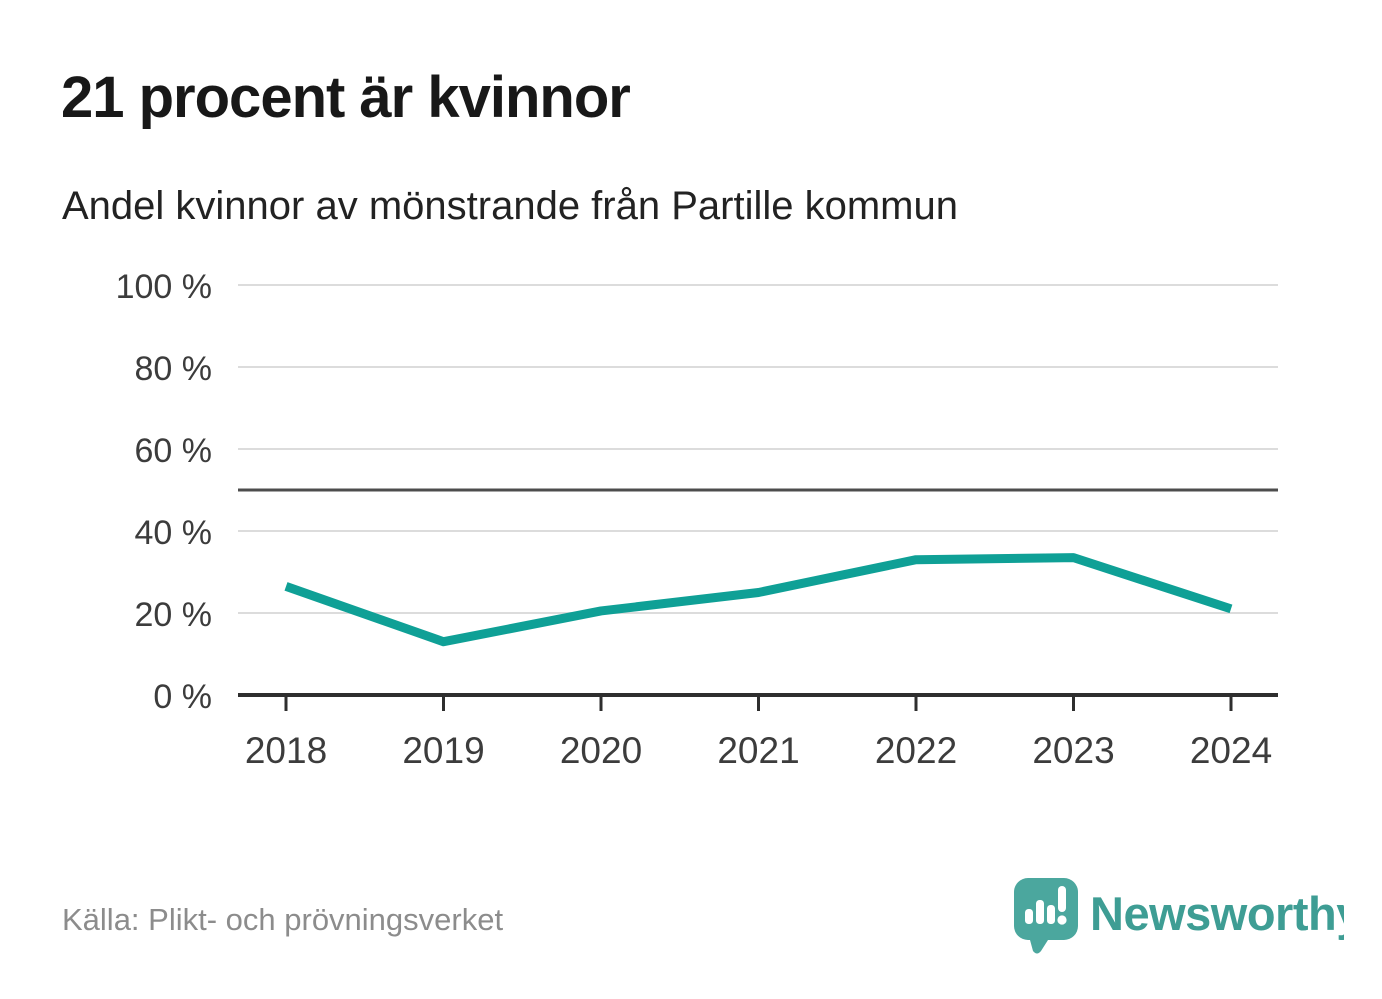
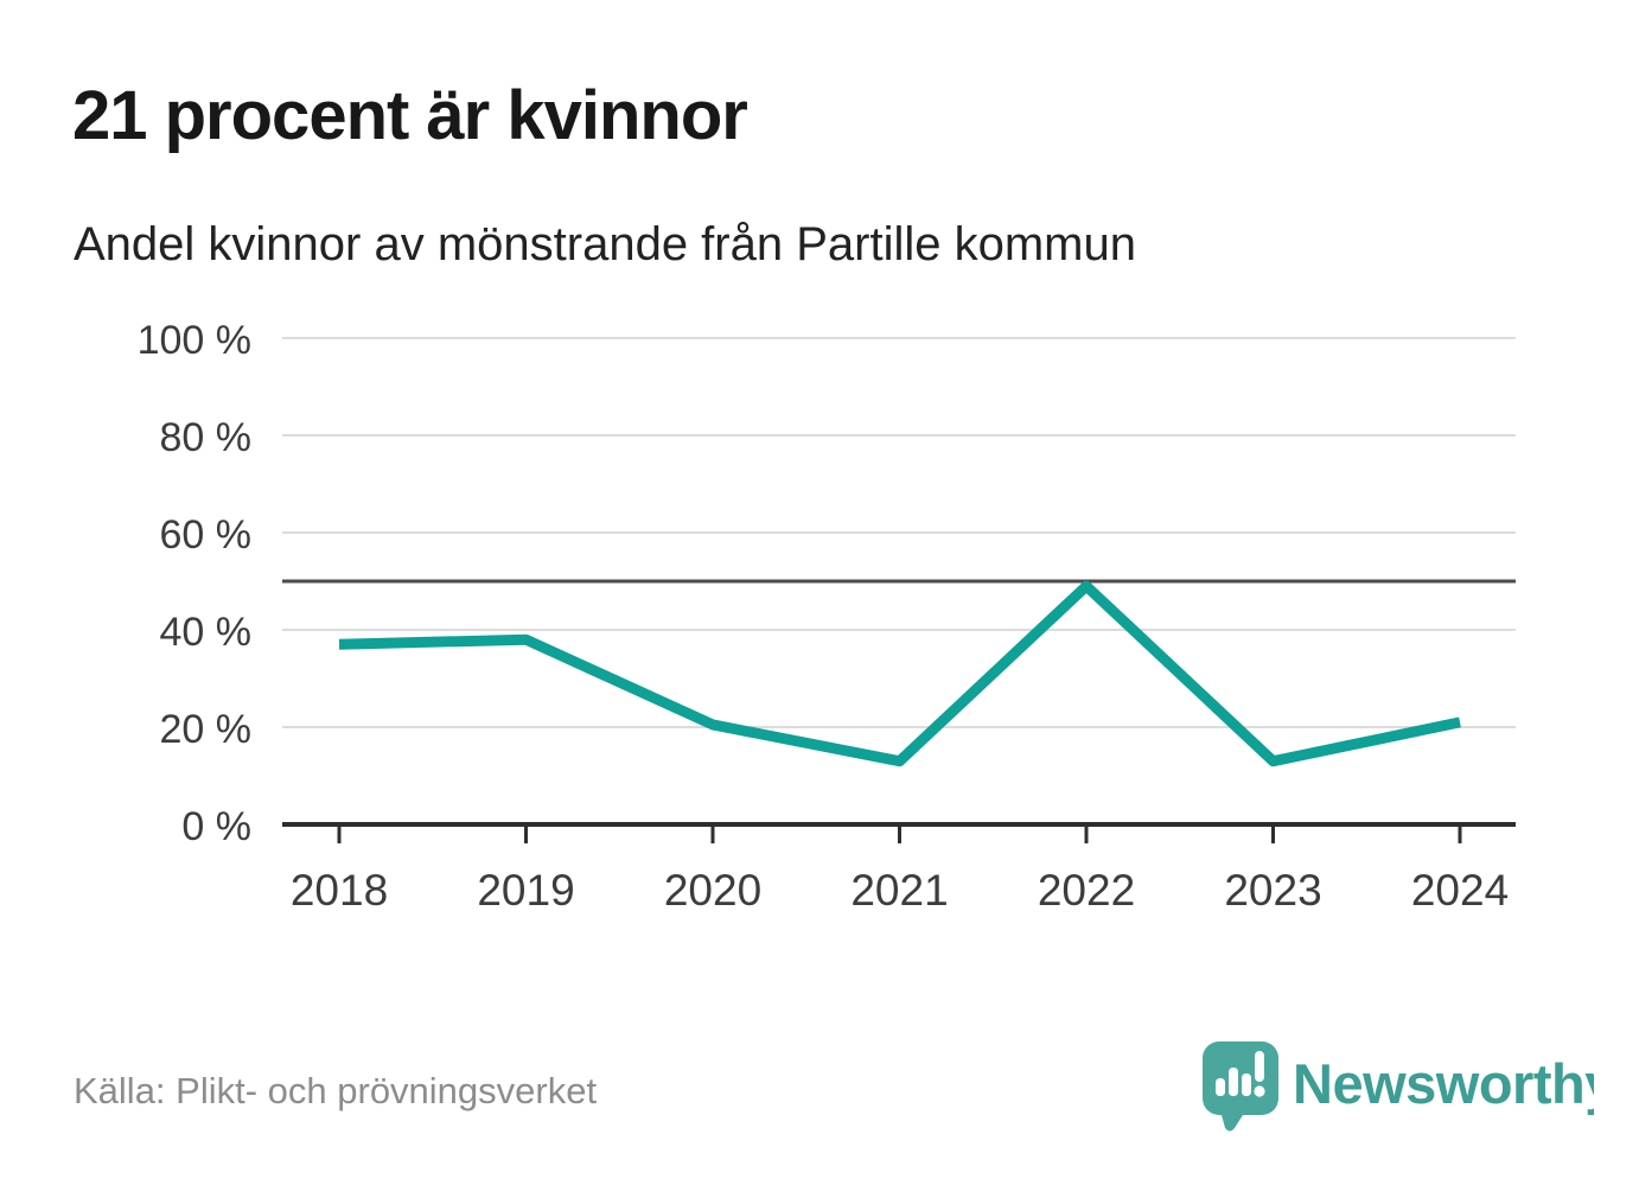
2018: 26% -> 37%
2019: 13% -> 38%
2021: 25% -> 13%
2022: 33% -> 49%
2023: 34% -> 13%
